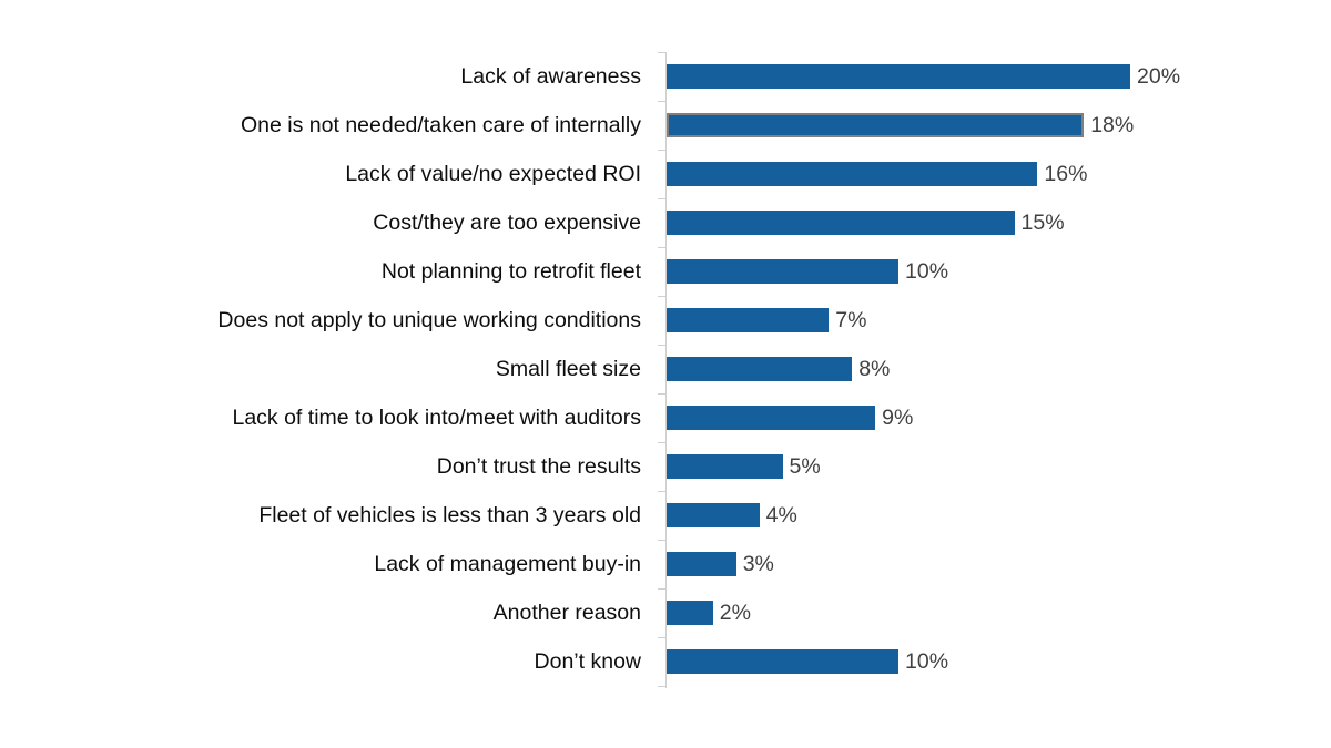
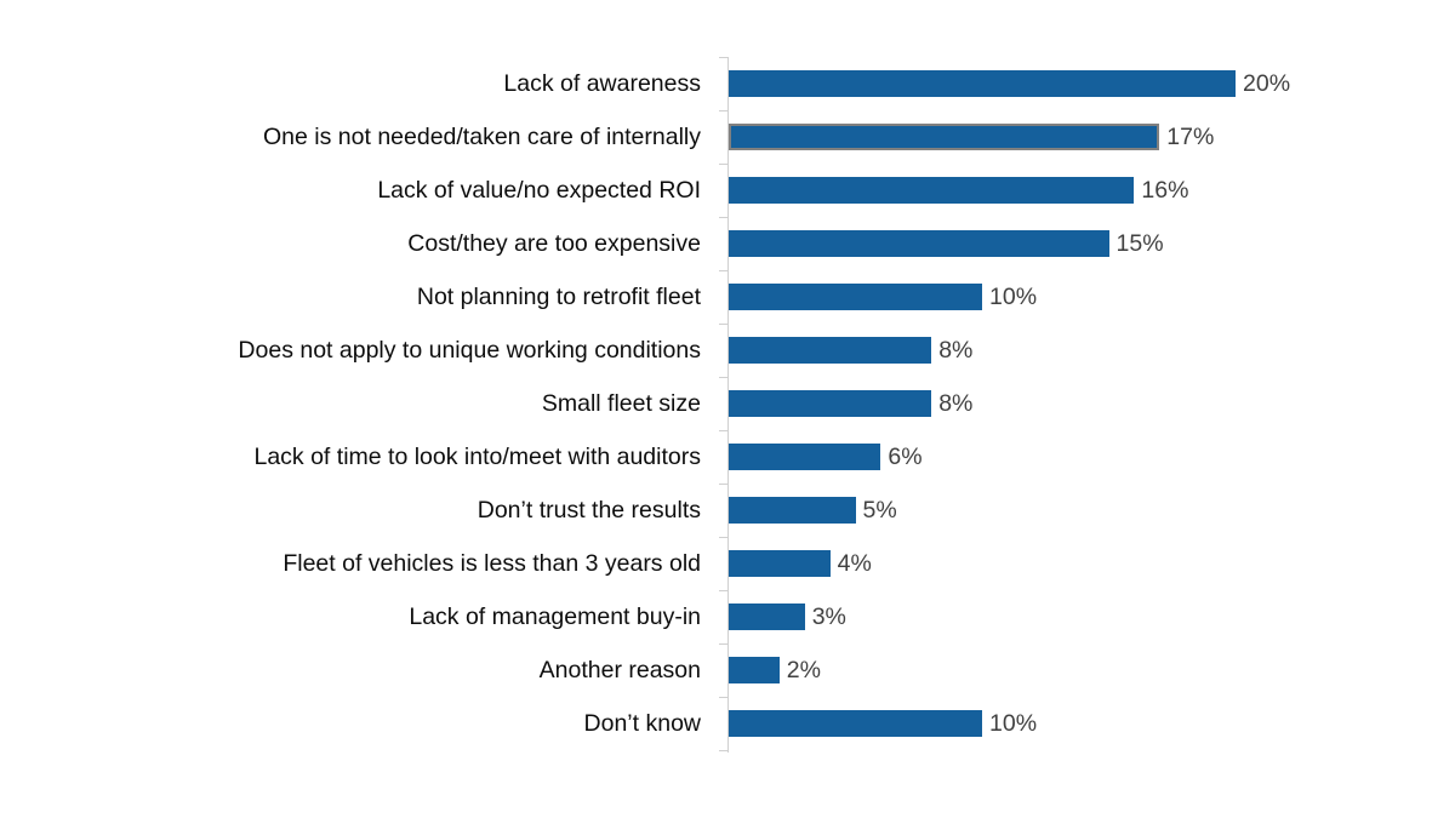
One is not needed/taken care of internally: 18% -> 17%
Does not apply to unique working conditions: 7% -> 8%
Lack of time to look into/meet with auditors: 9% -> 6%
